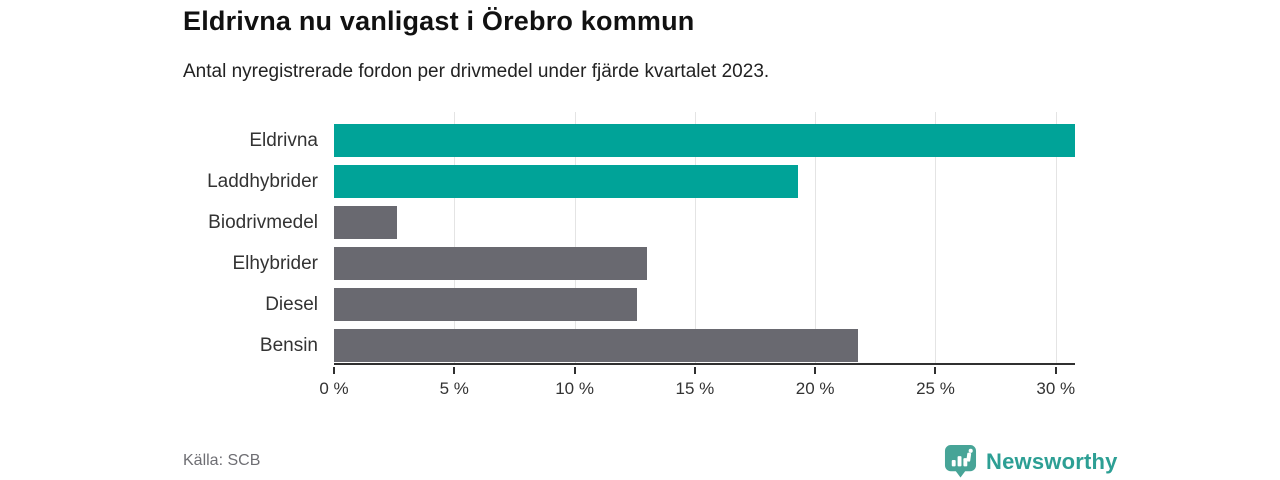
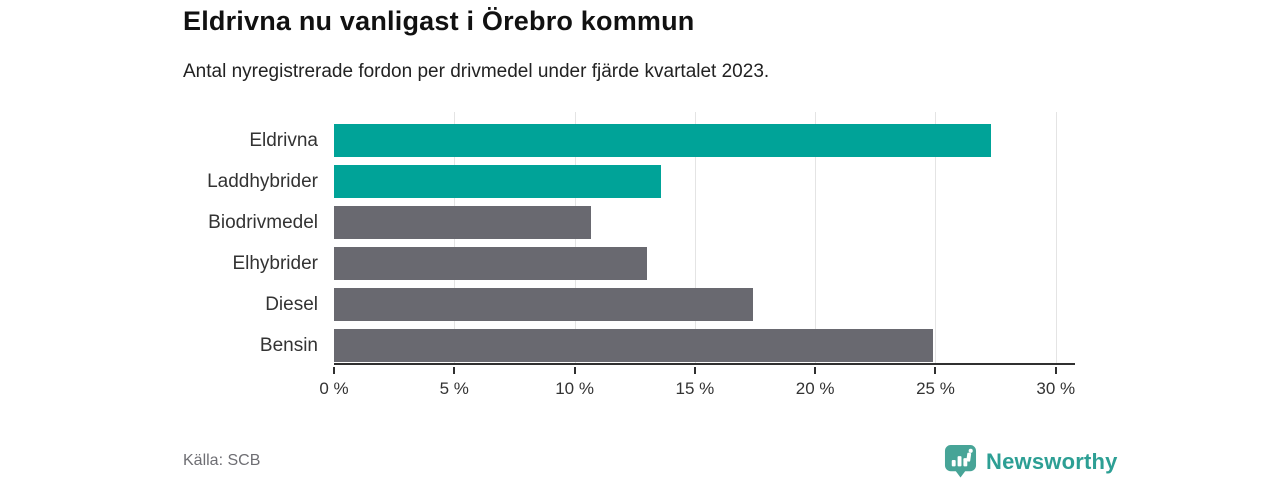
Eldrivna: 30.8% -> 27.3%
Laddhybrider: 19.3% -> 13.6%
Biodrivmedel: 2.6% -> 10.7%
Diesel: 12.6% -> 17.4%
Bensin: 21.8% -> 24.9%
